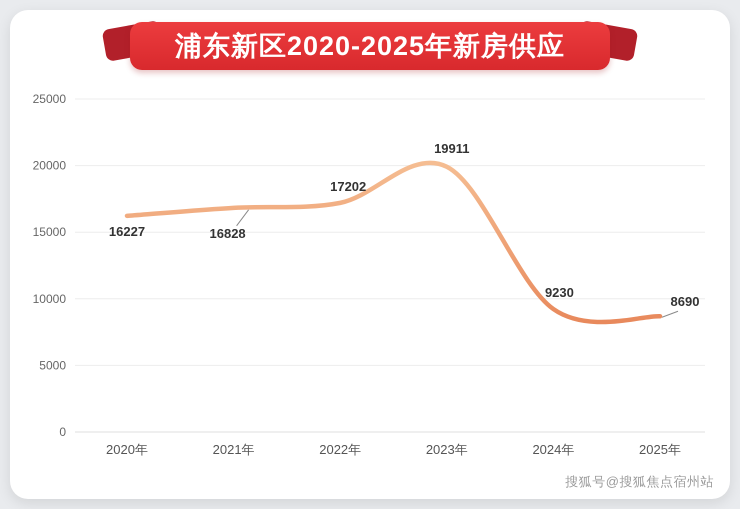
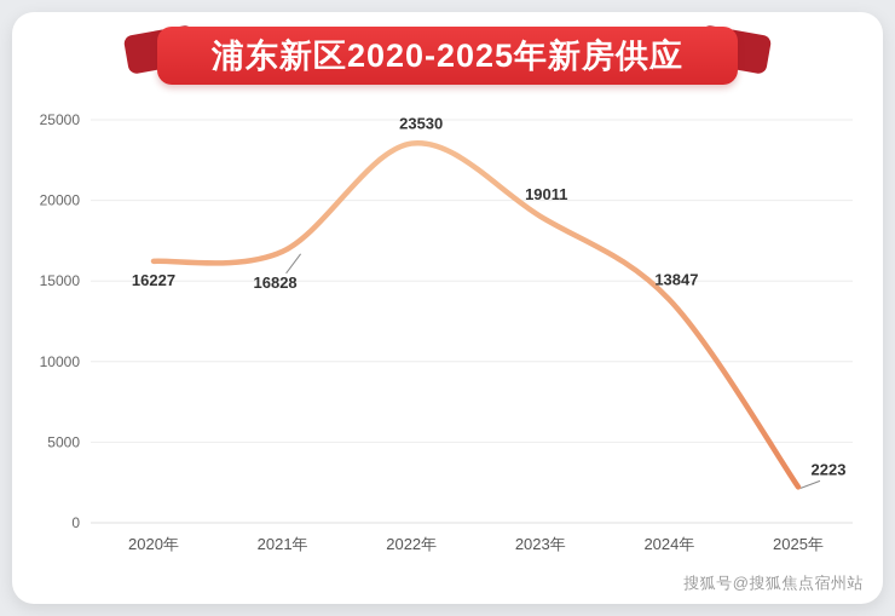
2022年: 17202 -> 23530
2023年: 19911 -> 19011
2024年: 9230 -> 13847
2025年: 8690 -> 2223
